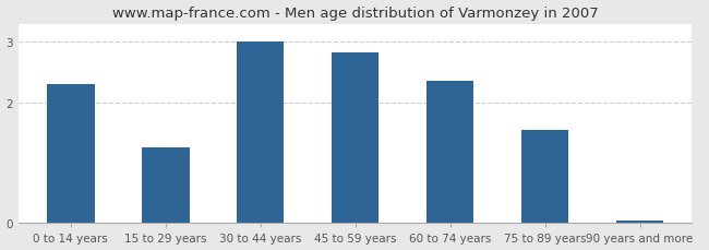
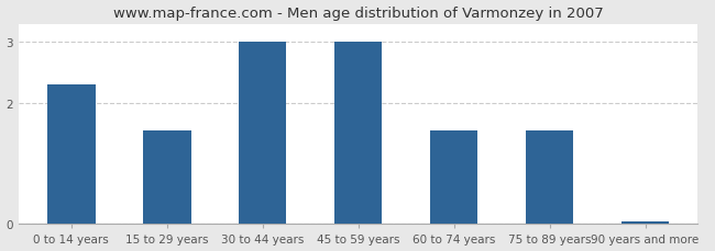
15 to 29 years: 1.26 -> 1.55
45 to 59 years: 2.82 -> 3.00
60 to 74 years: 2.36 -> 1.55
